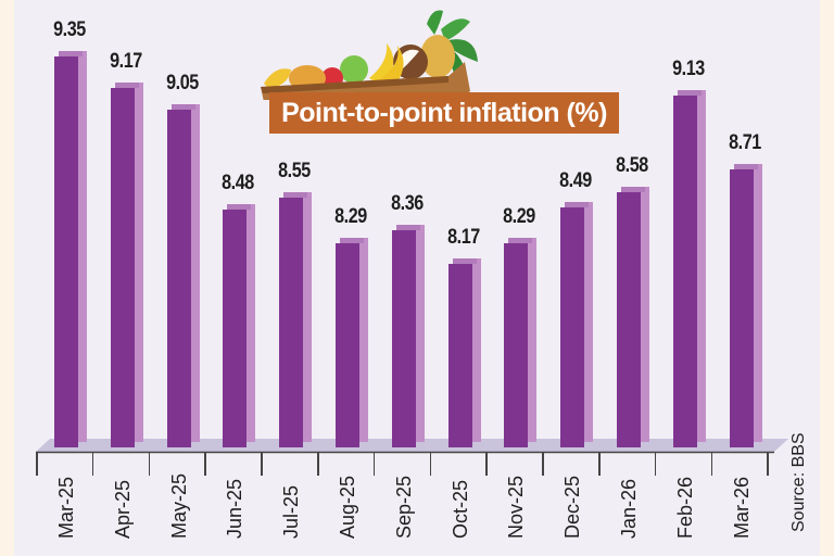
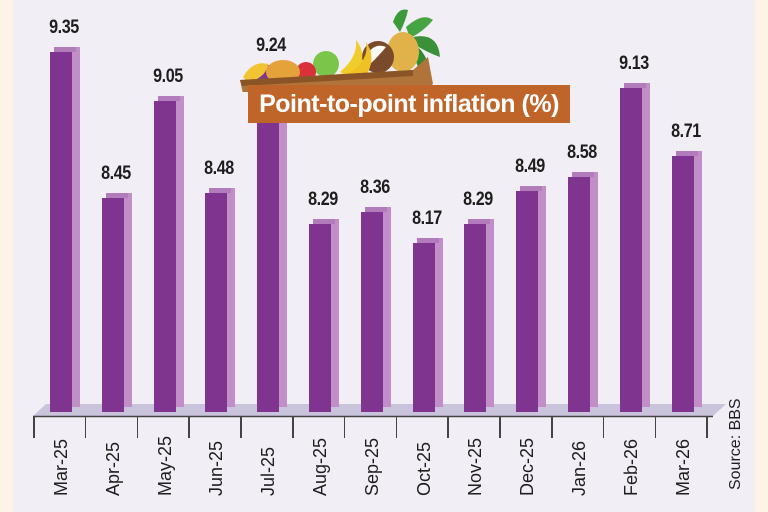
Apr-25: 9.17 -> 8.45
Jul-25: 8.55 -> 9.24
